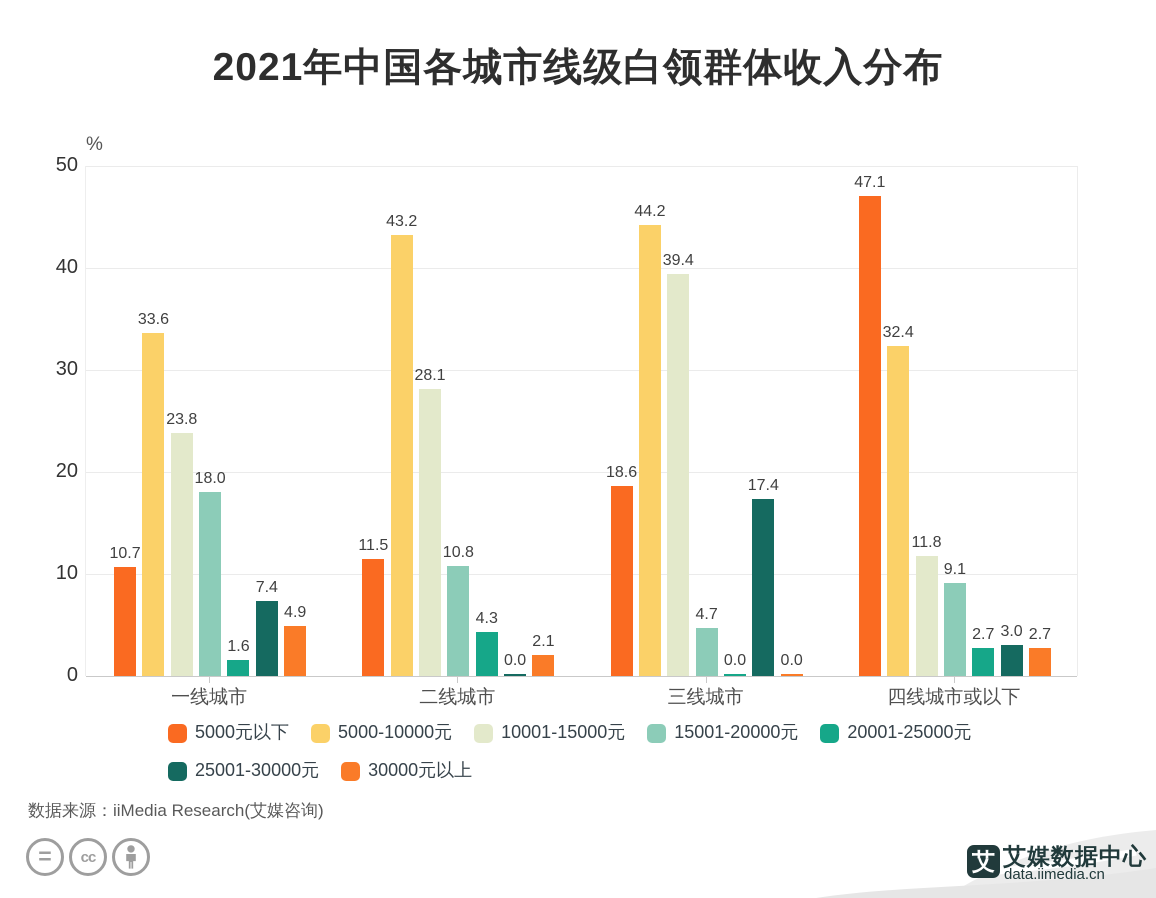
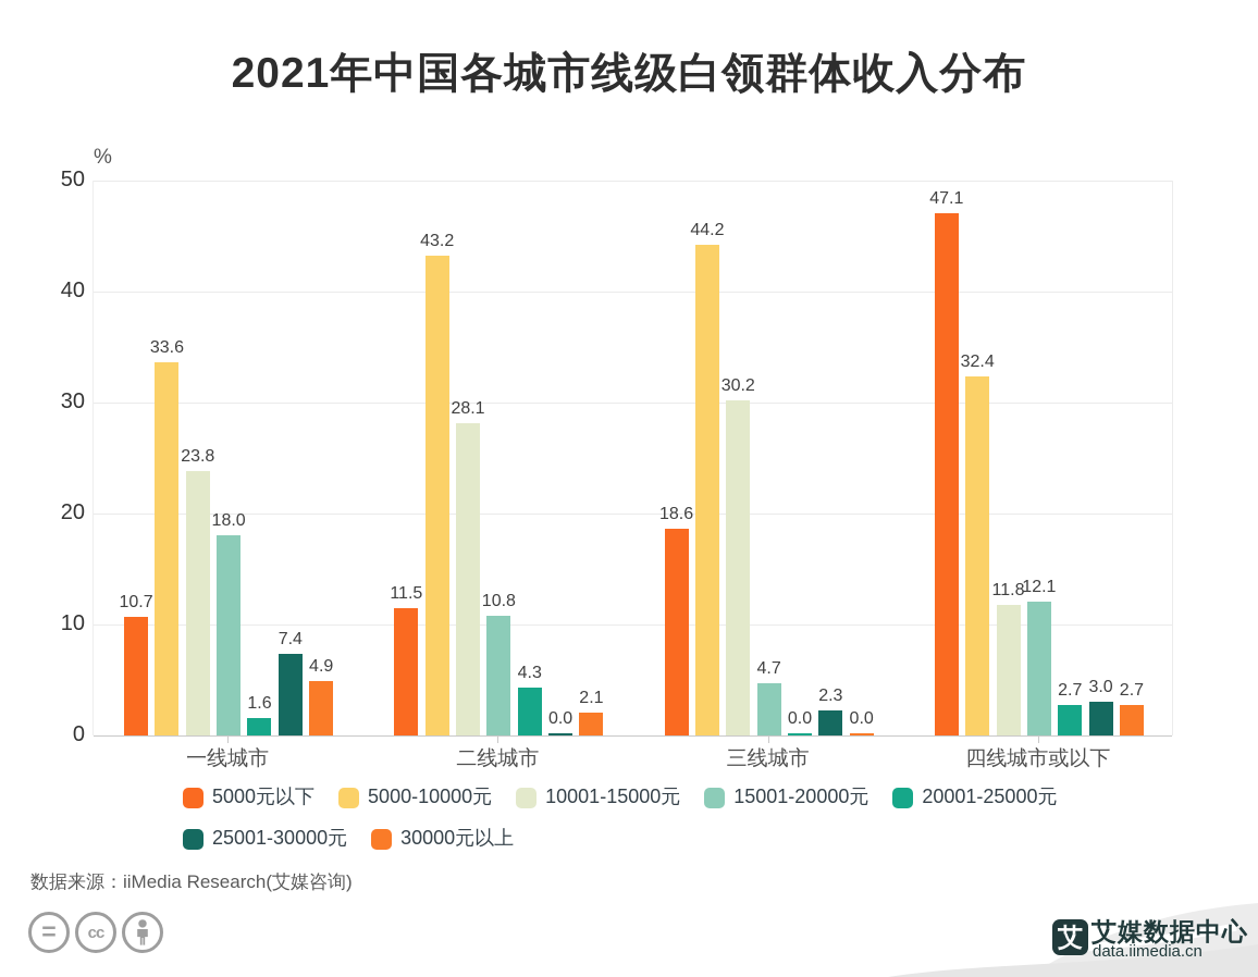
10001-15000元/三线城市: 39.4 -> 30.2
25001-30000元/三线城市: 17.4 -> 2.3
15001-20000元/四线城市或以下: 9.1 -> 12.1
